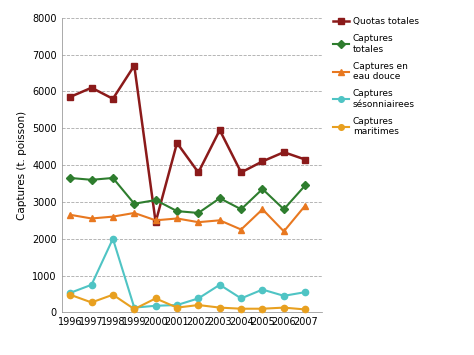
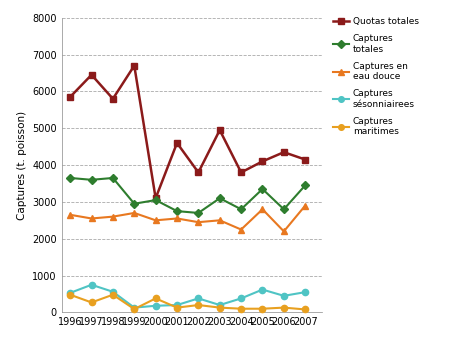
Quotas totales/1997: 6100 -> 6450
Captures sésonniairees/1998: 2000 -> 560
Quotas totales/2000: 2450 -> 3100
Captures sésonniairees/2003: 750 -> 200
